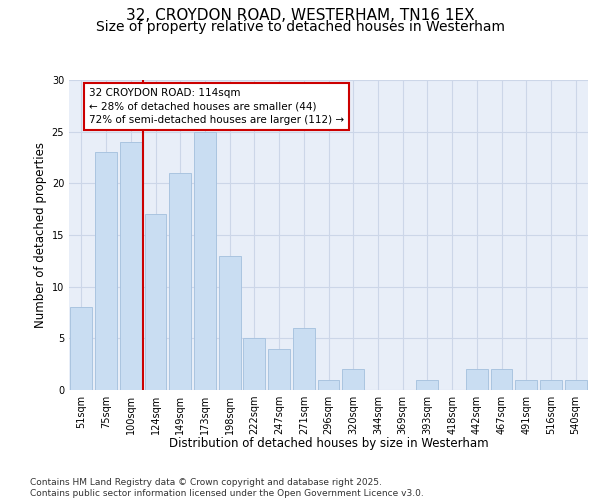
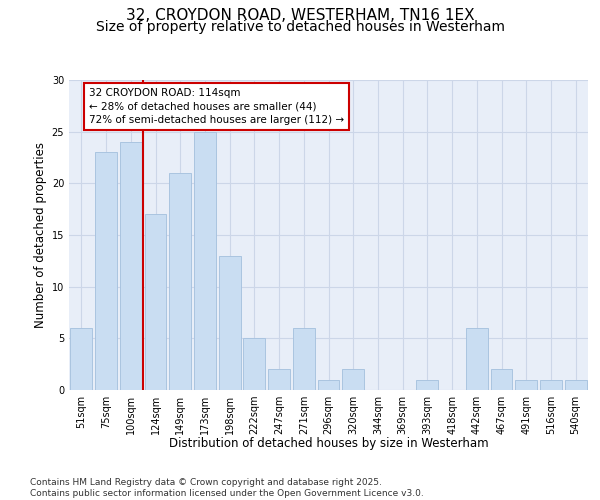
51sqm: 8 -> 6
247sqm: 4 -> 2
442sqm: 2 -> 6
